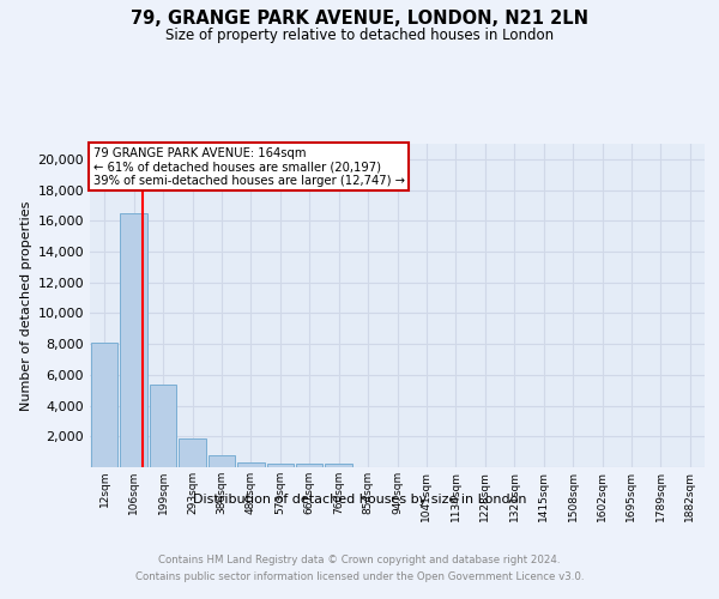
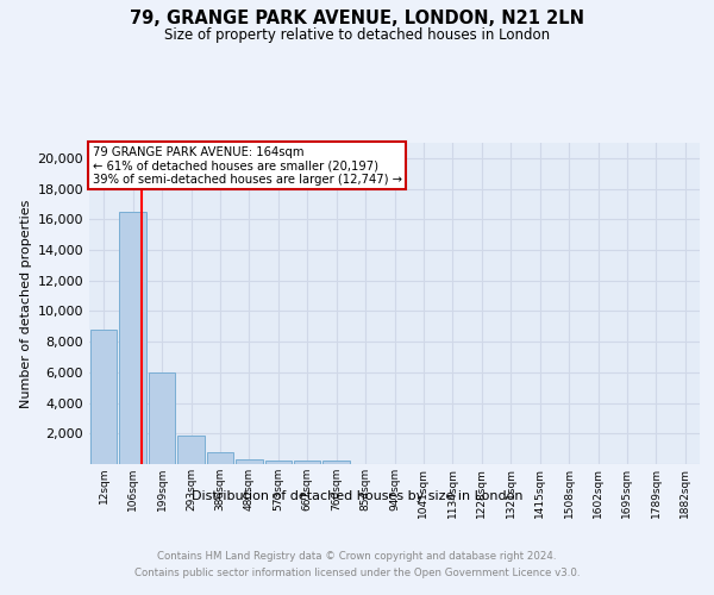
12sqm: 8,100 -> 8,800
199sqm: 5,400 -> 6,000
